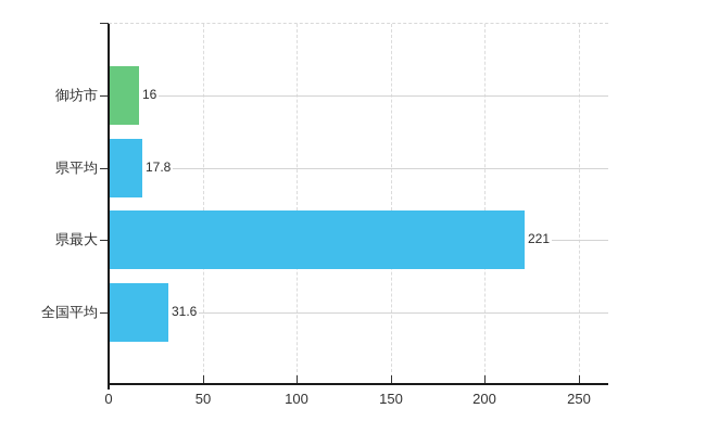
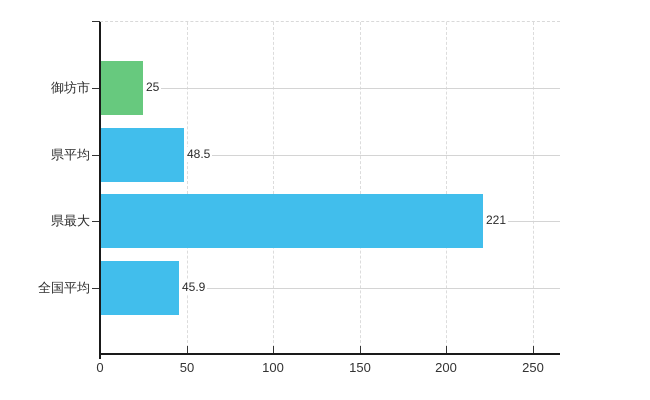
御坊市: 16 -> 25
県平均: 17.8 -> 48.5
全国平均: 31.6 -> 45.9
